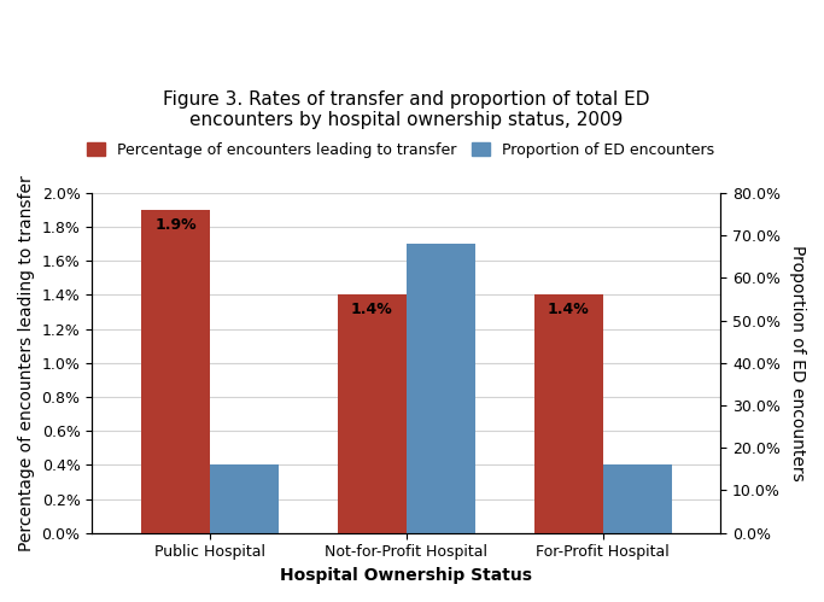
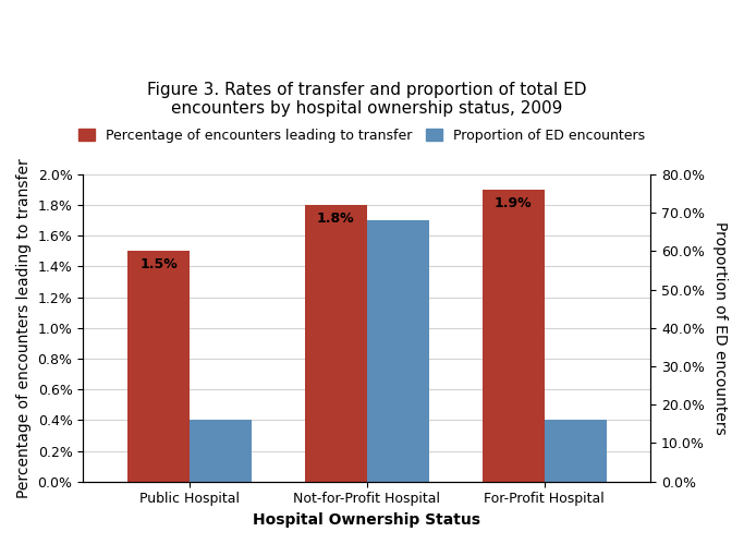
Percentage of encounters leading to transfer/Public Hospital: 1.9% -> 1.5%
Percentage of encounters leading to transfer/Not-for-Profit Hospital: 1.4% -> 1.8%
Percentage of encounters leading to transfer/For-Profit Hospital: 1.4% -> 1.9%
